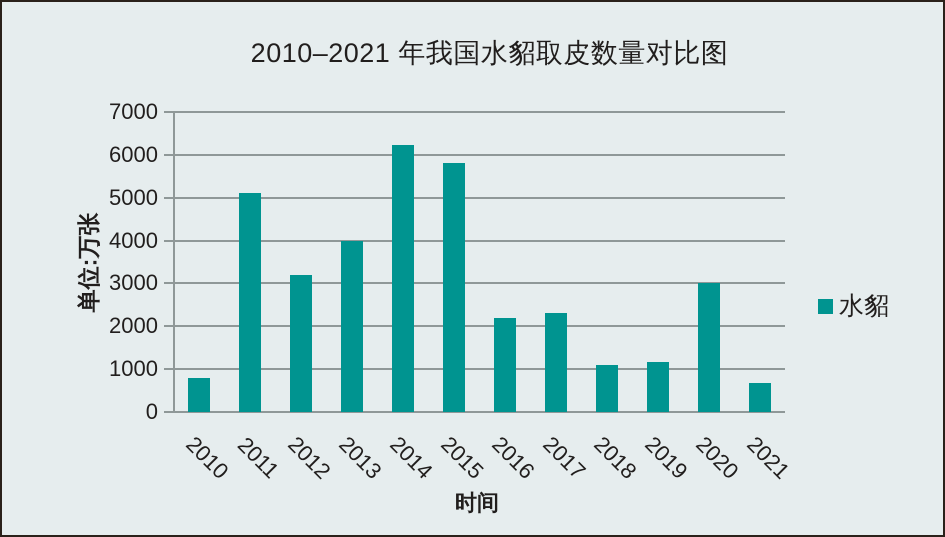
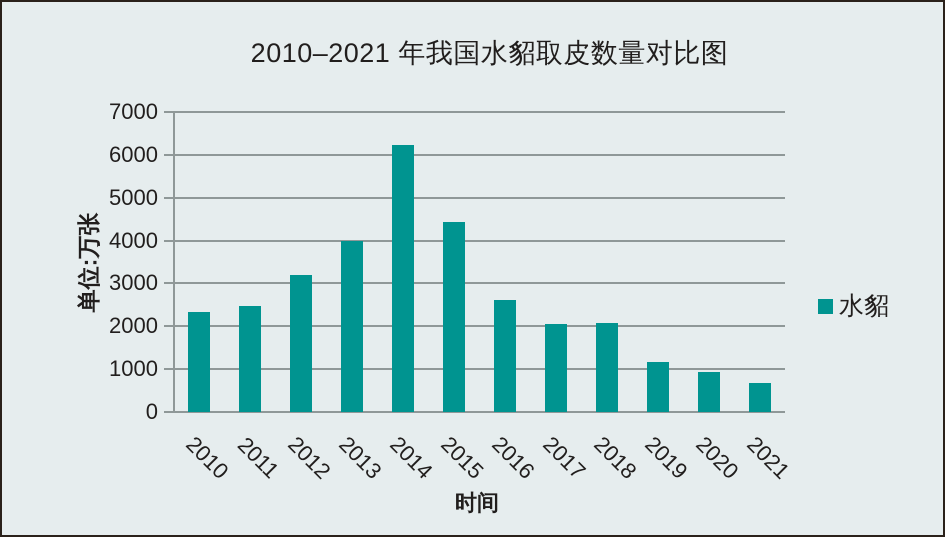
2010: 800 -> 2300
2011: 5100 -> 2500
2015: 5800 -> 4400
2016: 2200 -> 2600
2017: 2300 -> 2000
2018: 1100 -> 2100
2020: 3000 -> 900
